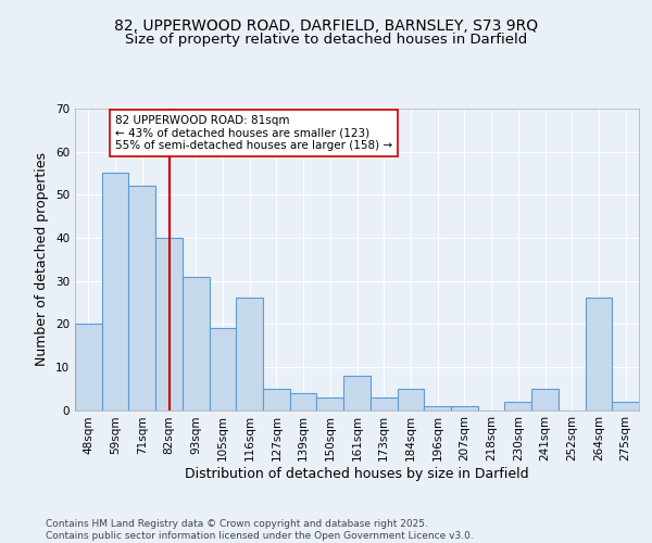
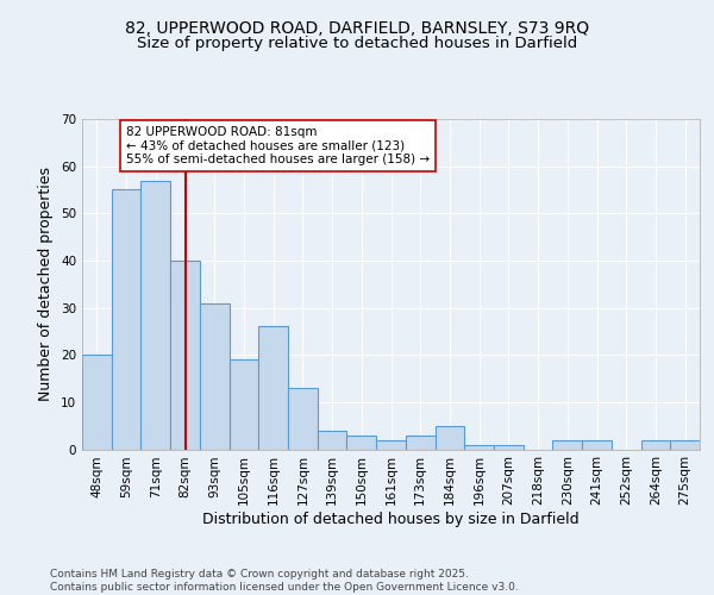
71sqm: 52 -> 57
127sqm: 5 -> 13
161sqm: 8 -> 2
241sqm: 5 -> 2
264sqm: 26 -> 2
